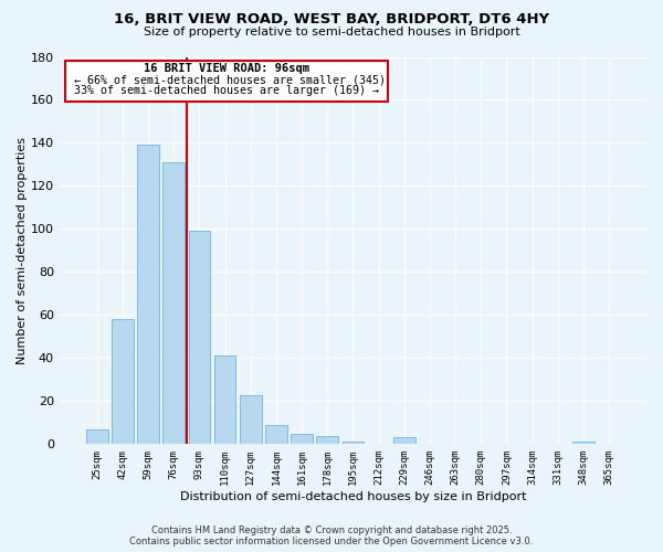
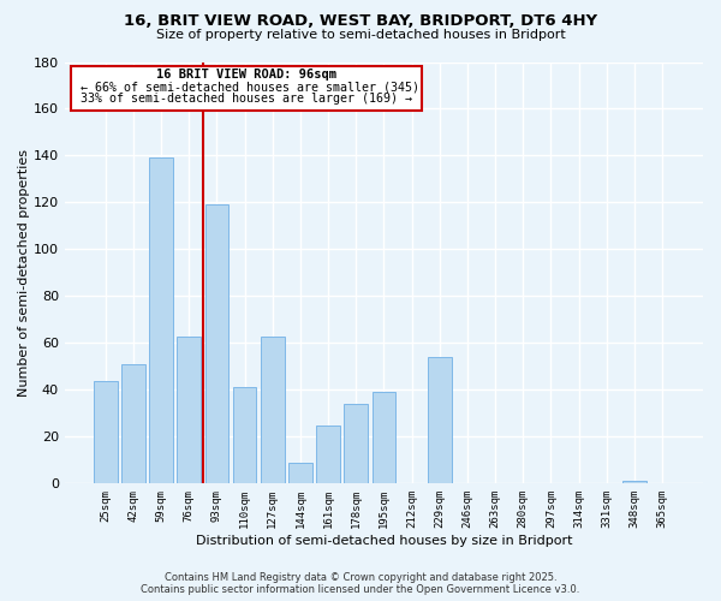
25sqm: 7 -> 44
42sqm: 58 -> 51
76sqm: 131 -> 63
93sqm: 99 -> 119
127sqm: 23 -> 63
161sqm: 5 -> 25
178sqm: 4 -> 34
195sqm: 1 -> 39
229sqm: 3 -> 54
